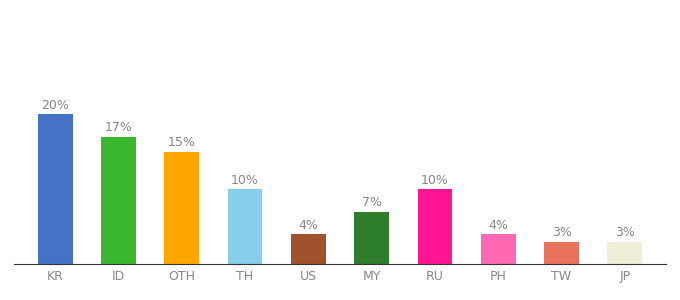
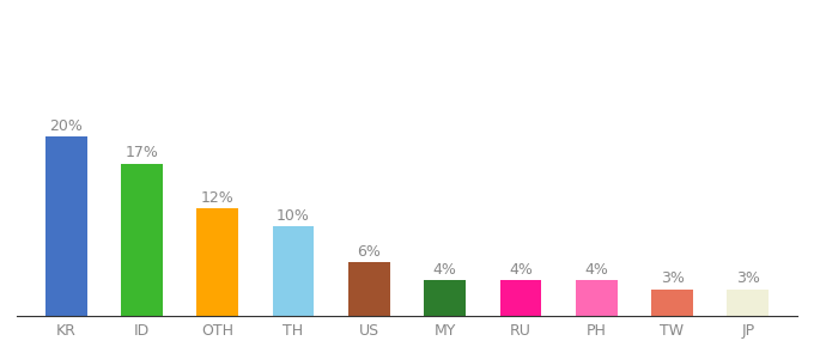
OTH: 15% -> 12%
US: 4% -> 6%
MY: 7% -> 4%
RU: 10% -> 4%
